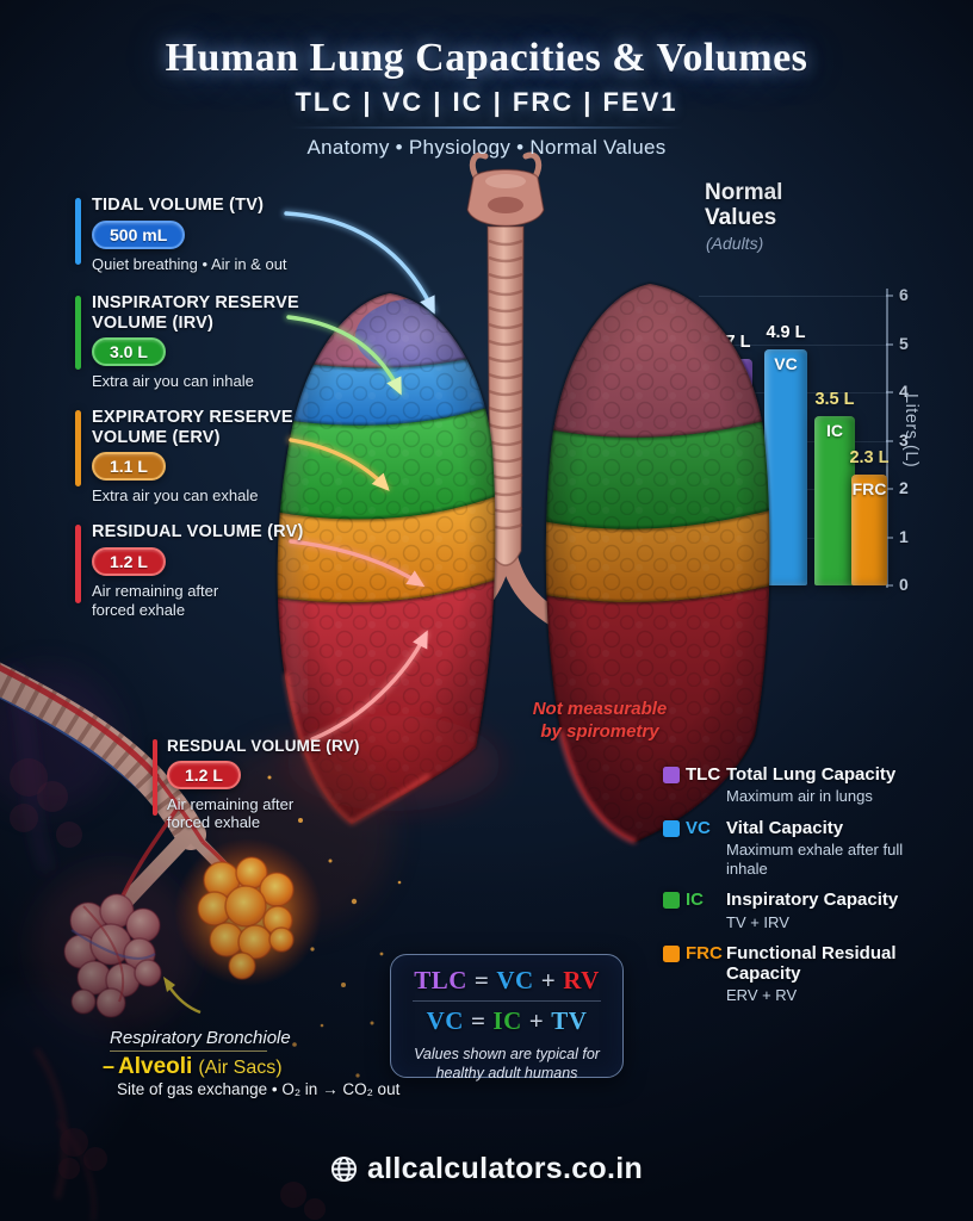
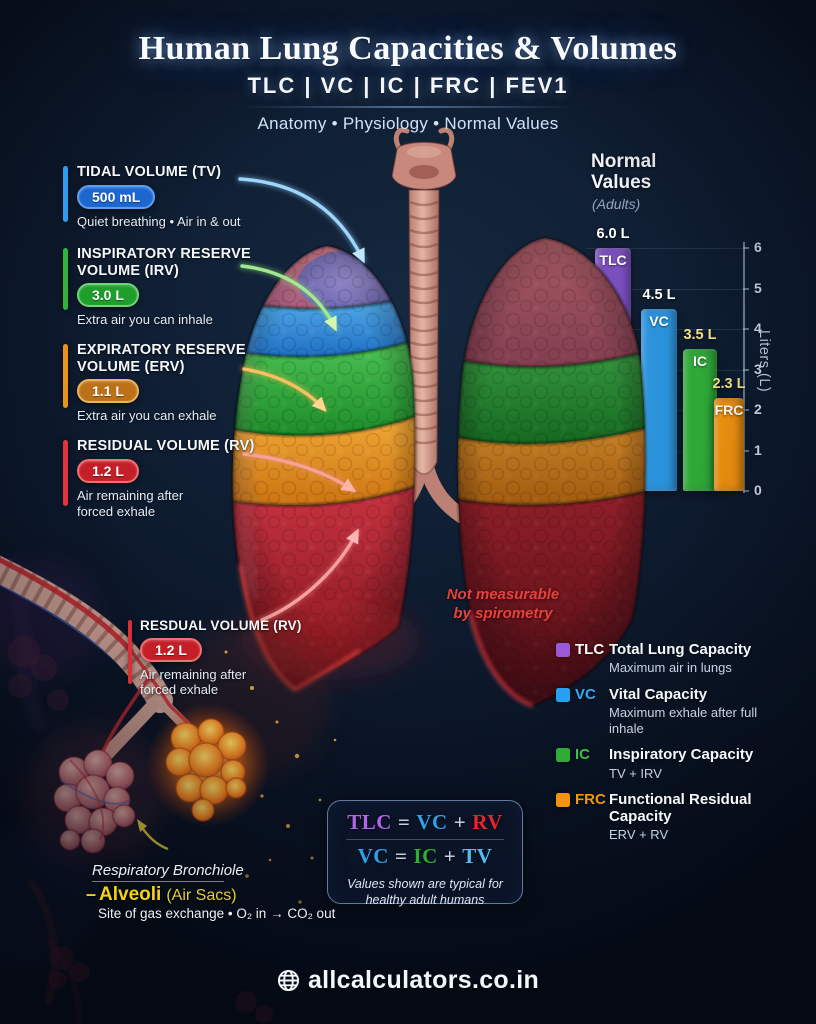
TLC: 4.7 -> 6.0
VC: 4.9 -> 4.5
